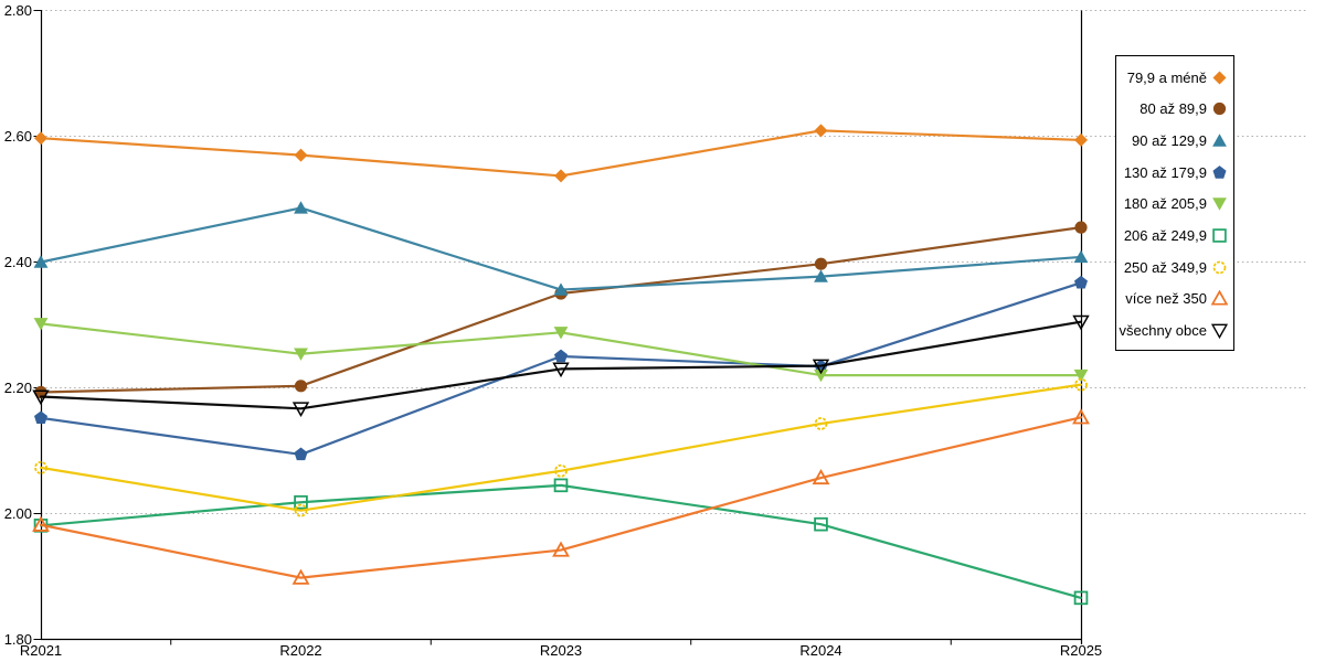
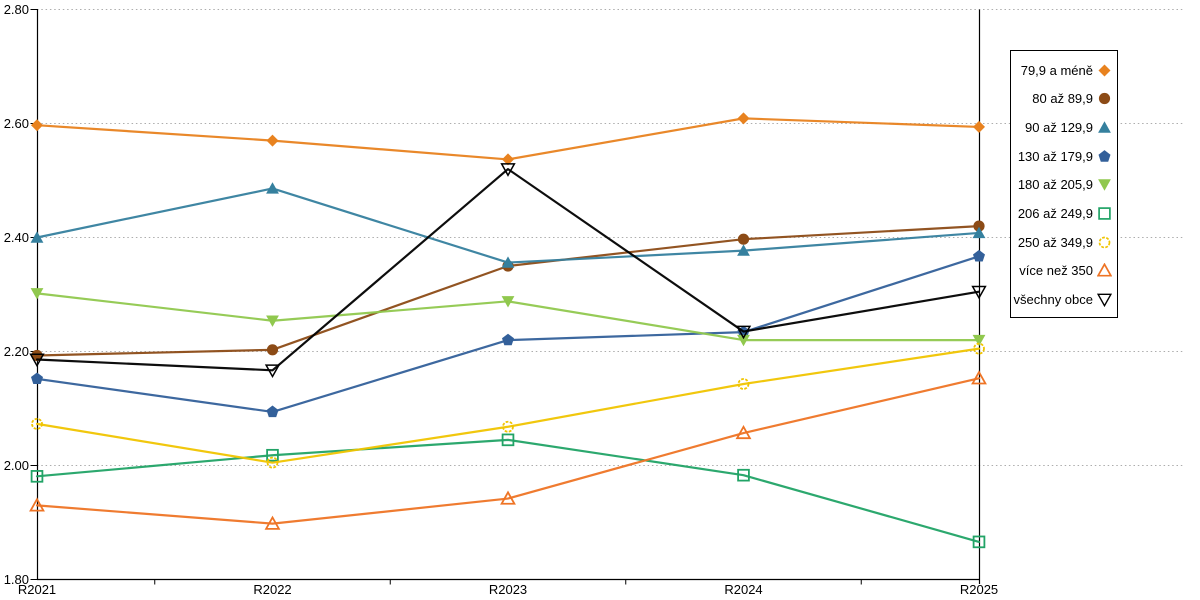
více než 350/R2021: 1.98 -> 1.93
130 až 179,9/R2023: 2.25 -> 2.22
všechny obce/R2023: 2.23 -> 2.52
80 až 89,9/R2025: 2.46 -> 2.42
